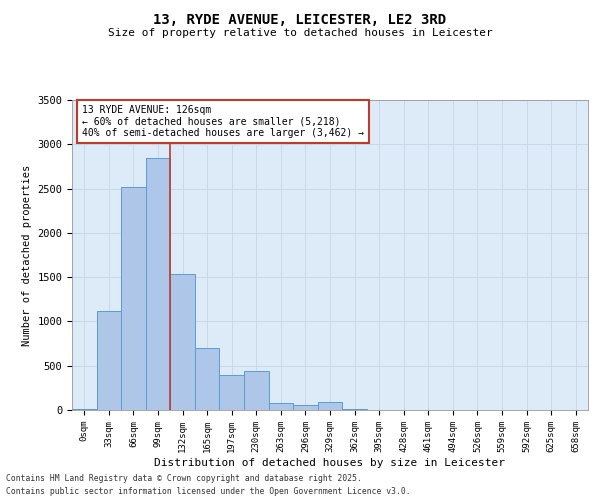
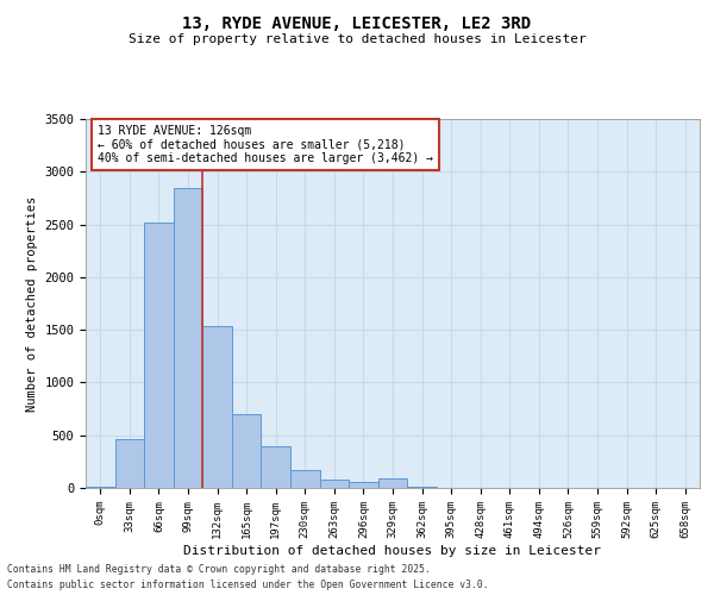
33sqm: 1120 -> 460
230sqm: 440 -> 160
